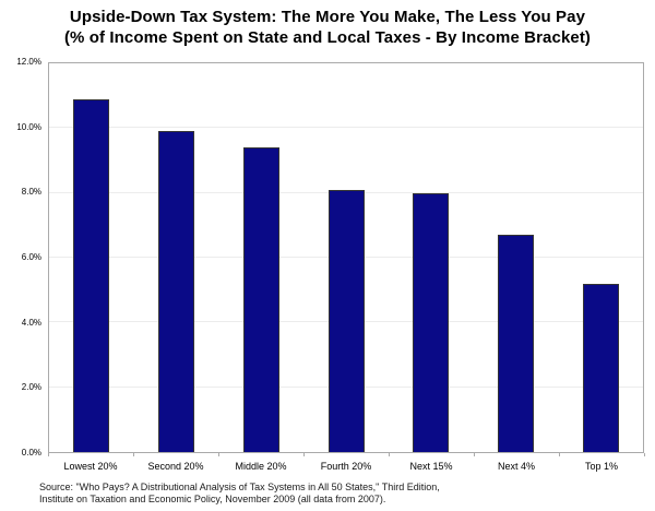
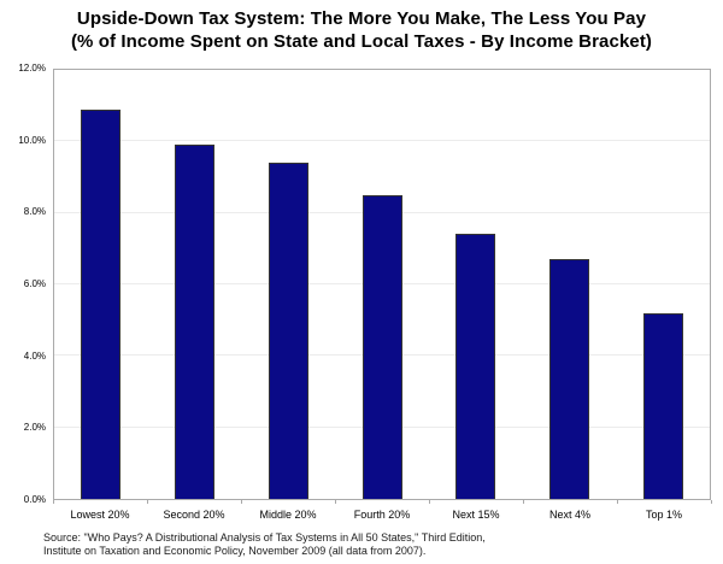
Fourth 20%: 8.1% -> 8.5%
Next 15%: 8.0% -> 7.4%
